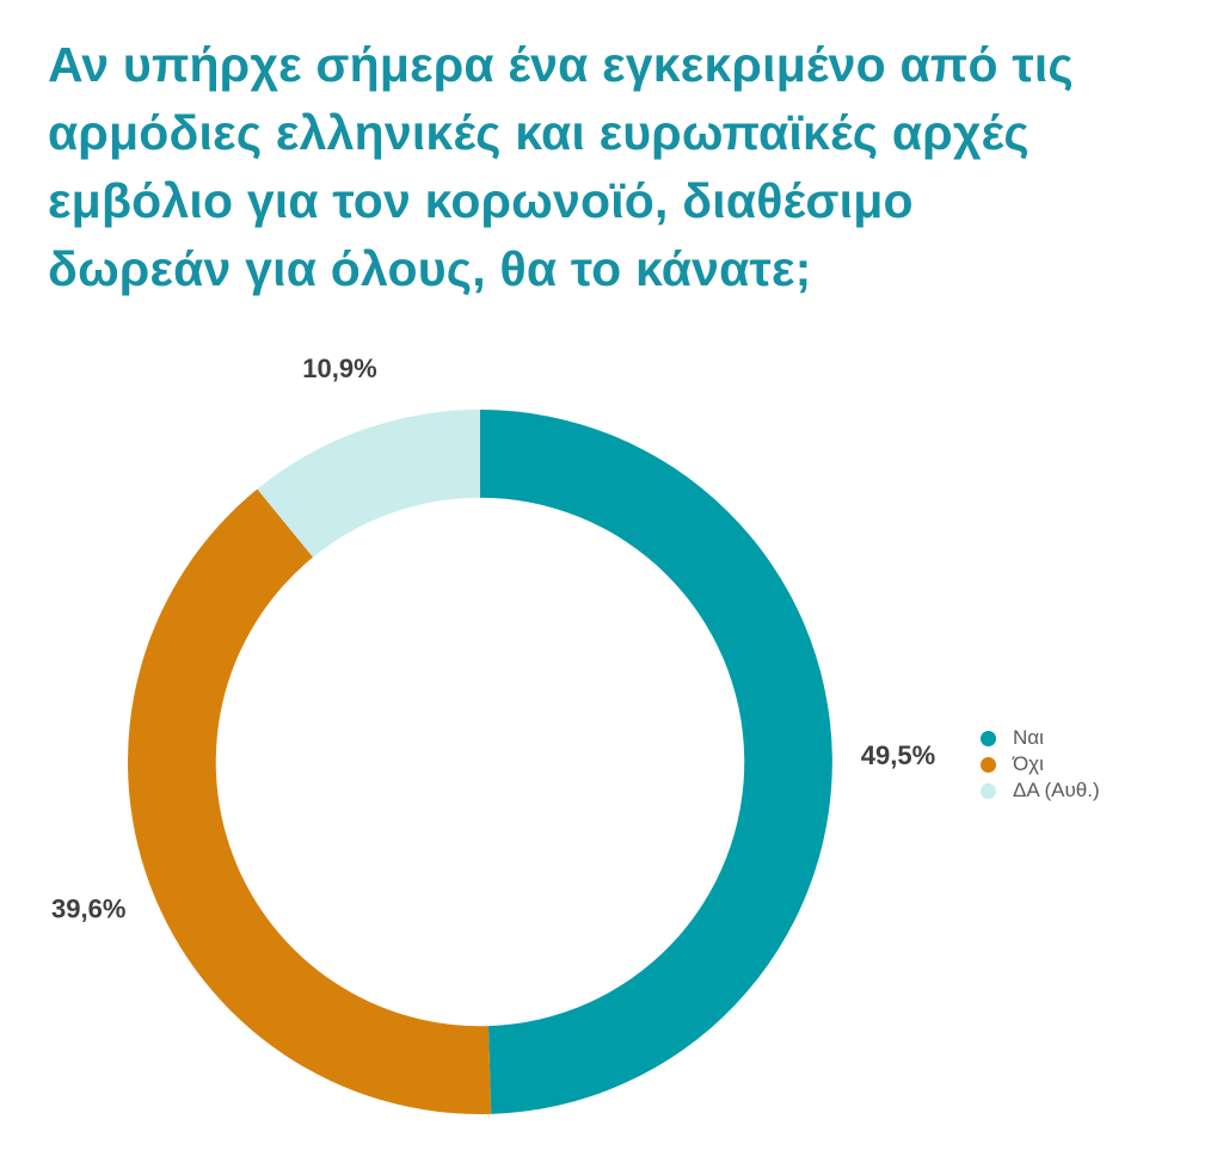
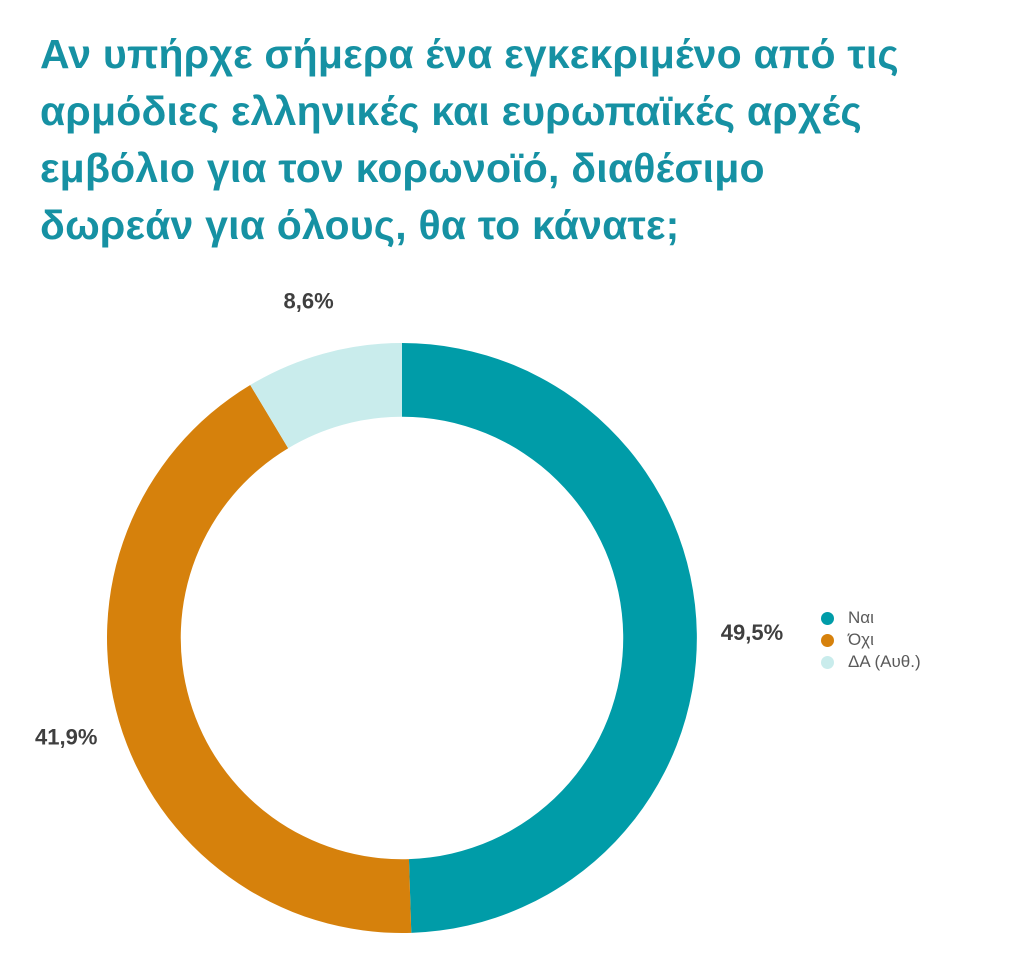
Όχι: 39,6% -> 41,9%
ΔΑ (Αυθ.): 10,9% -> 8,6%
